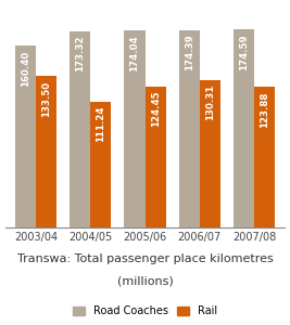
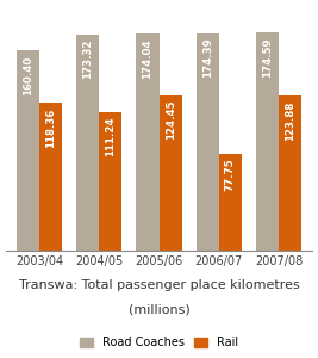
Rail/2003/04: 133.50 -> 118.36
Rail/2006/07: 130.31 -> 77.75
